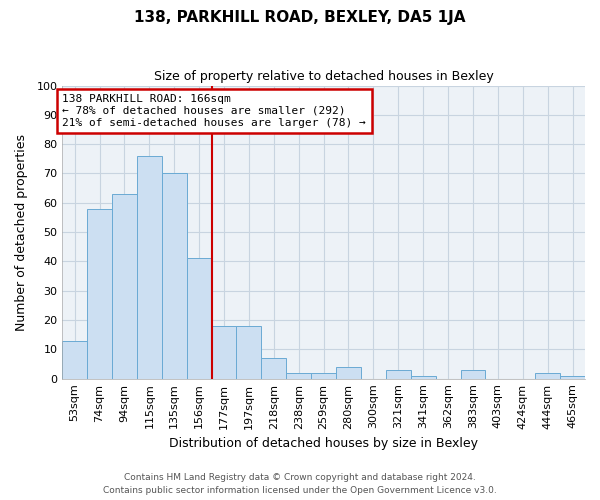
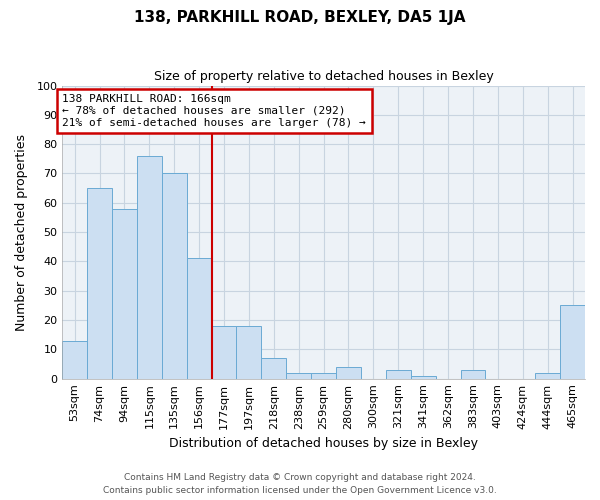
74sqm: 58 -> 65
94sqm: 63 -> 58
465sqm: 1 -> 25
